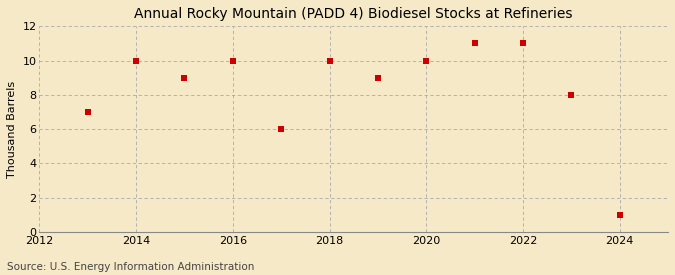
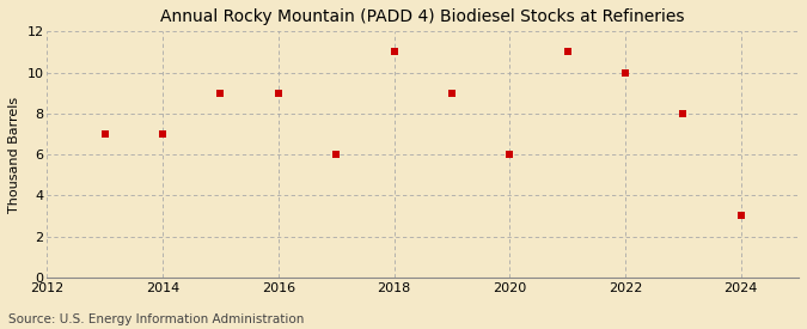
2014: 10 -> 7
2016: 10 -> 9
2018: 10 -> 11
2020: 10 -> 6
2022: 11 -> 10
2024: 1 -> 3
